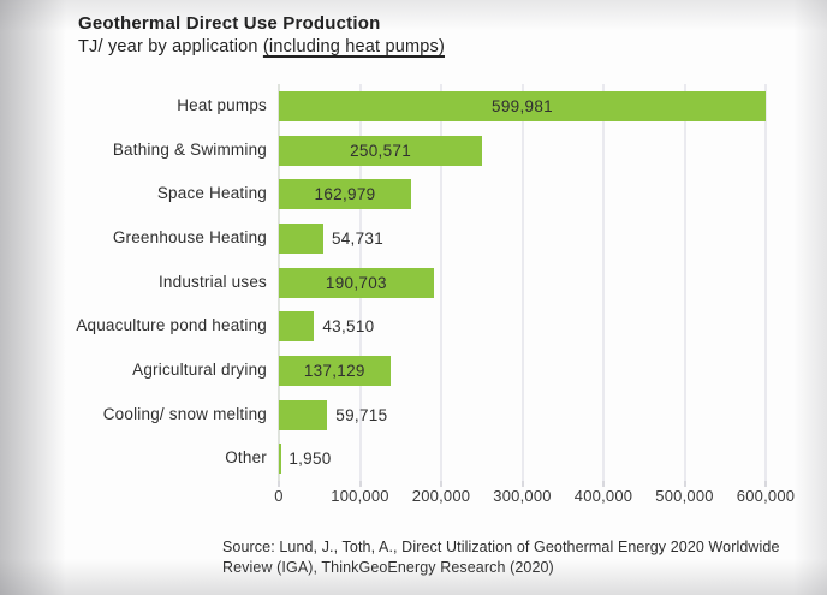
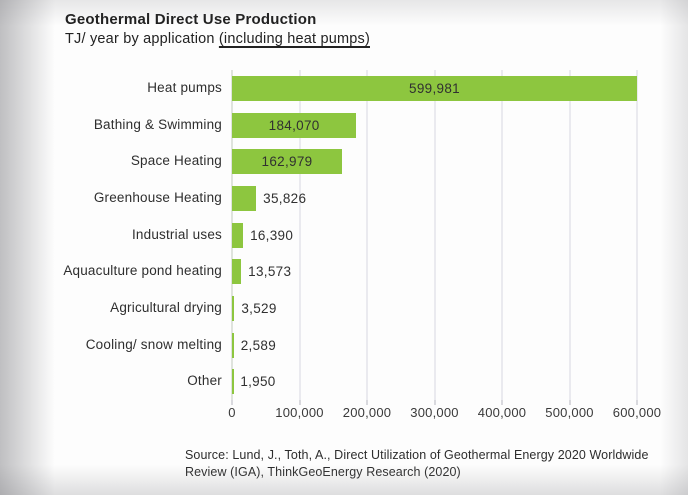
Bathing & Swimming: 250,571 -> 184,070
Greenhouse Heating: 54,731 -> 35,826
Industrial uses: 190,703 -> 16,390
Aquaculture pond heating: 43,510 -> 13,573
Agricultural drying: 137,129 -> 3,529
Cooling/ snow melting: 59,715 -> 2,589
